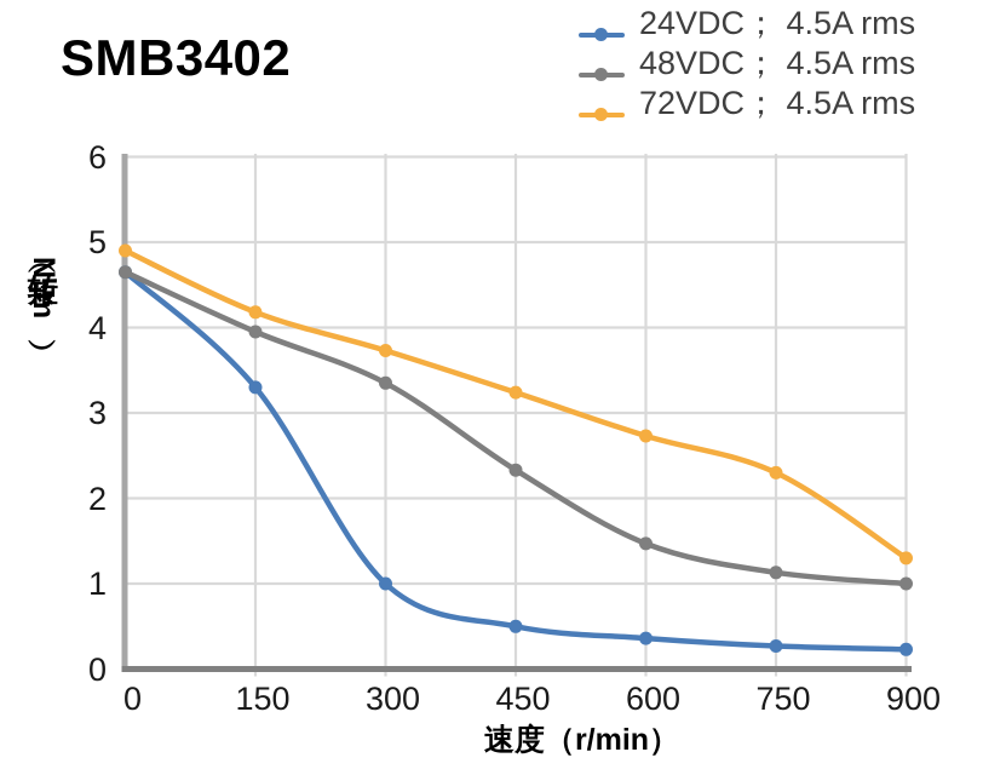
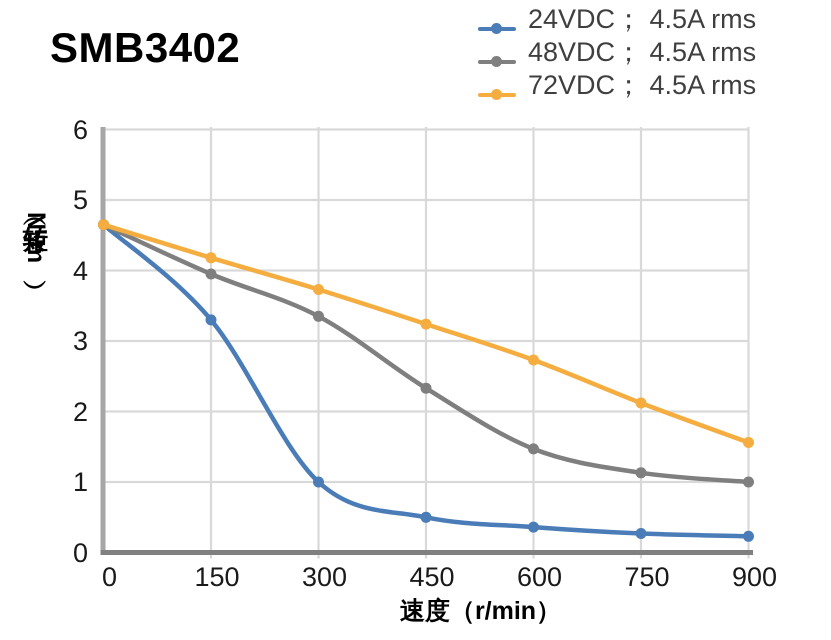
72VDC； 4.5A rms/0: 4.9 -> 4.7
72VDC； 4.5A rms/750: 2.3 -> 2.1
72VDC； 4.5A rms/900: 1.3 -> 1.6
